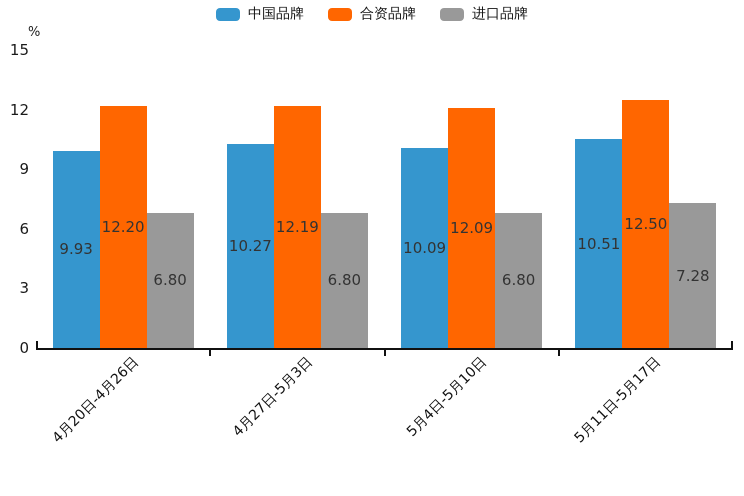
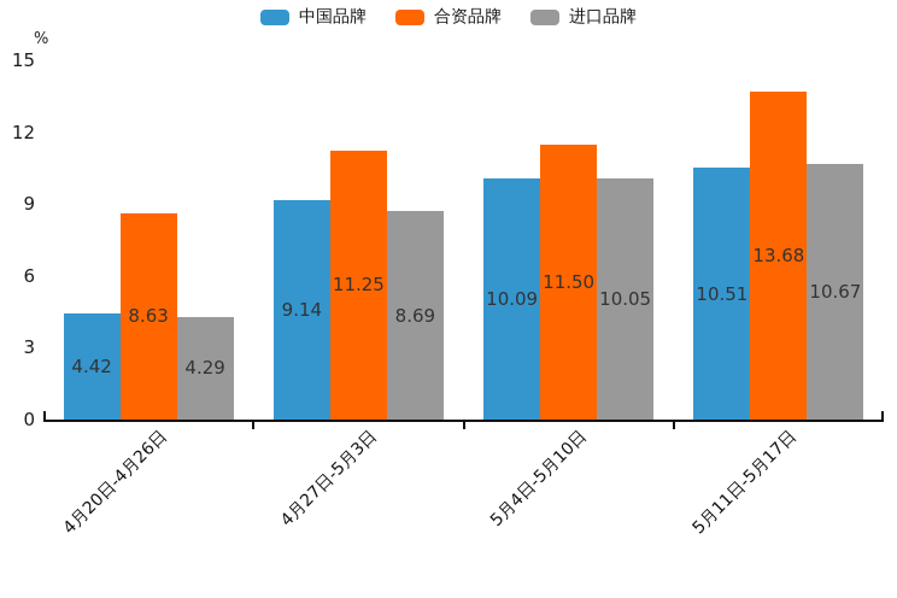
中国品牌/4月20日-4月26日: 9.93 -> 4.42
合资品牌/4月20日-4月26日: 12.20 -> 8.63
进口品牌/4月20日-4月26日: 6.80 -> 4.29
中国品牌/4月27日-5月3日: 10.27 -> 9.14
合资品牌/4月27日-5月3日: 12.19 -> 11.25
进口品牌/4月27日-5月3日: 6.80 -> 8.69
合资品牌/5月4日-5月10日: 12.09 -> 11.50
进口品牌/5月4日-5月10日: 6.80 -> 10.05
合资品牌/5月11日-5月17日: 12.50 -> 13.68
进口品牌/5月11日-5月17日: 7.28 -> 10.67
